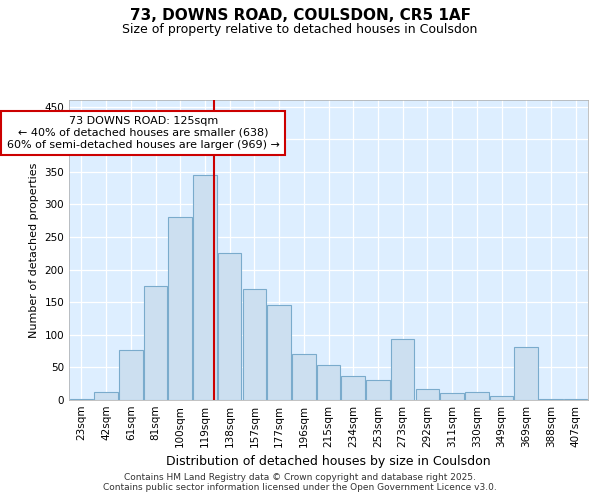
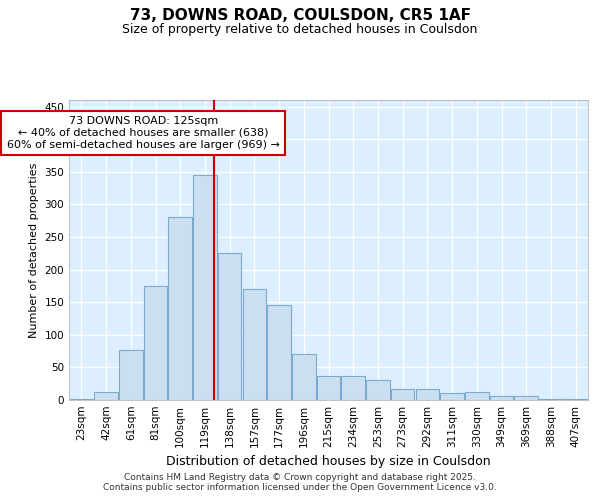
215sqm: 54 -> 37
273sqm: 94 -> 17
369sqm: 82 -> 6
